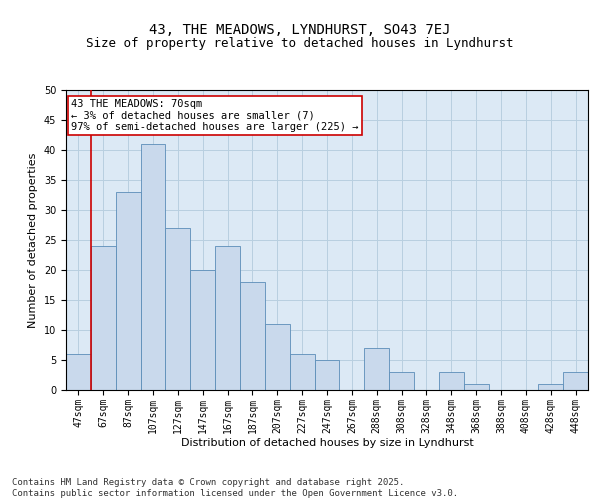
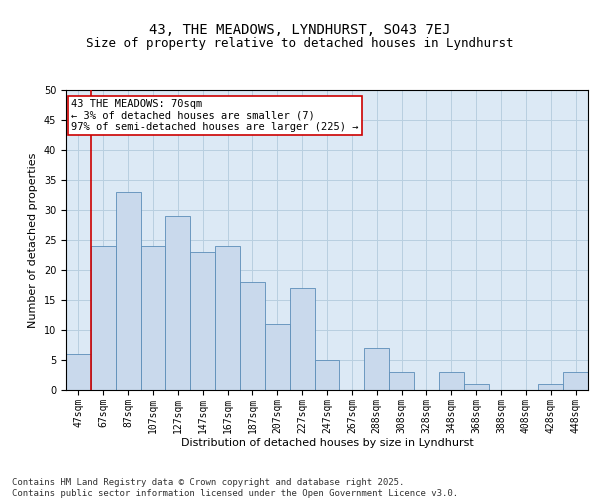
107sqm: 41 -> 24
127sqm: 27 -> 29
147sqm: 20 -> 23
227sqm: 6 -> 17
